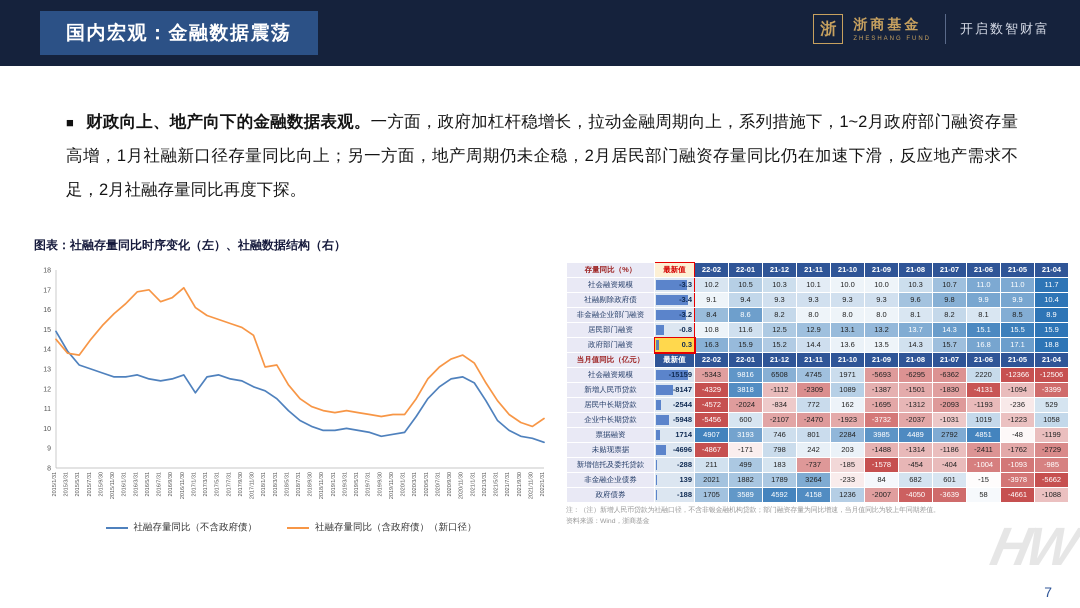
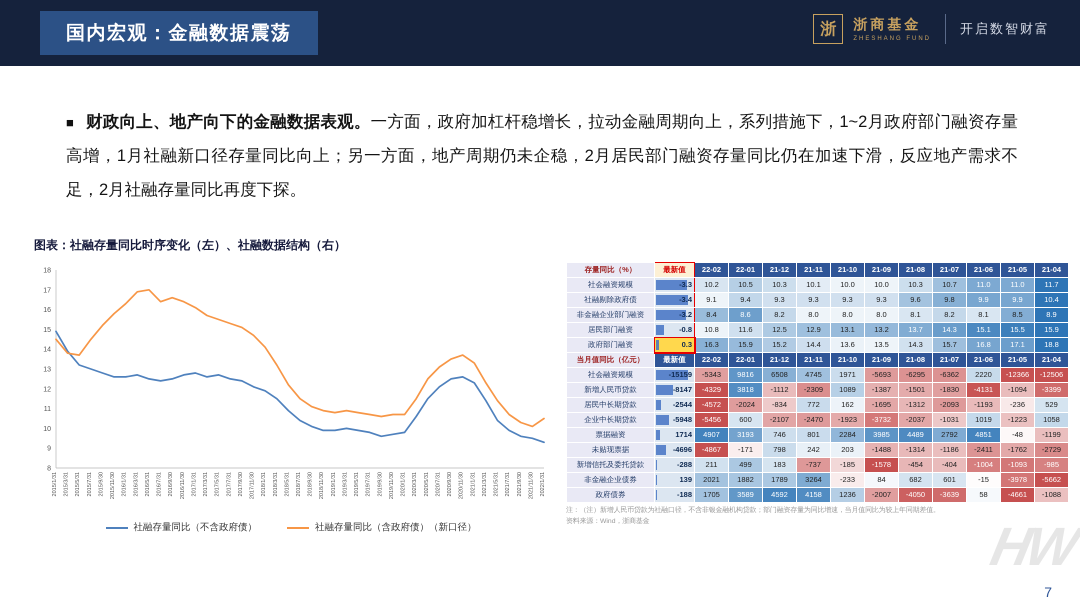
社融存量同比（含政府债）（新口径）/2016/11/30: 17.1 -> 16.4
社融存量同比（不含政府债）/2017/1/31: 11.8 -> 12.8
社融存量同比（含政府债）（新口径）/2018/1/31: 13.1 -> 14.1
